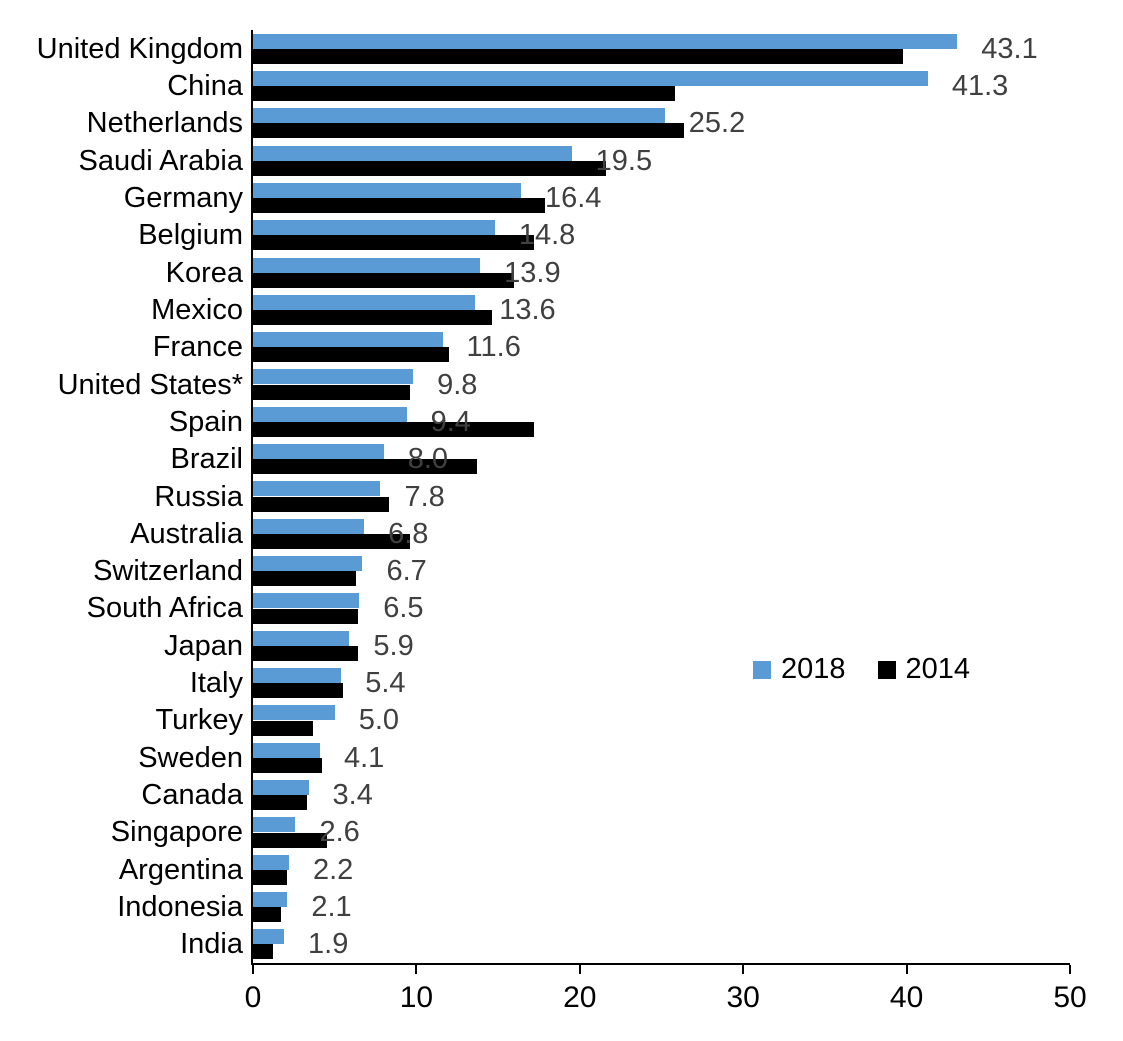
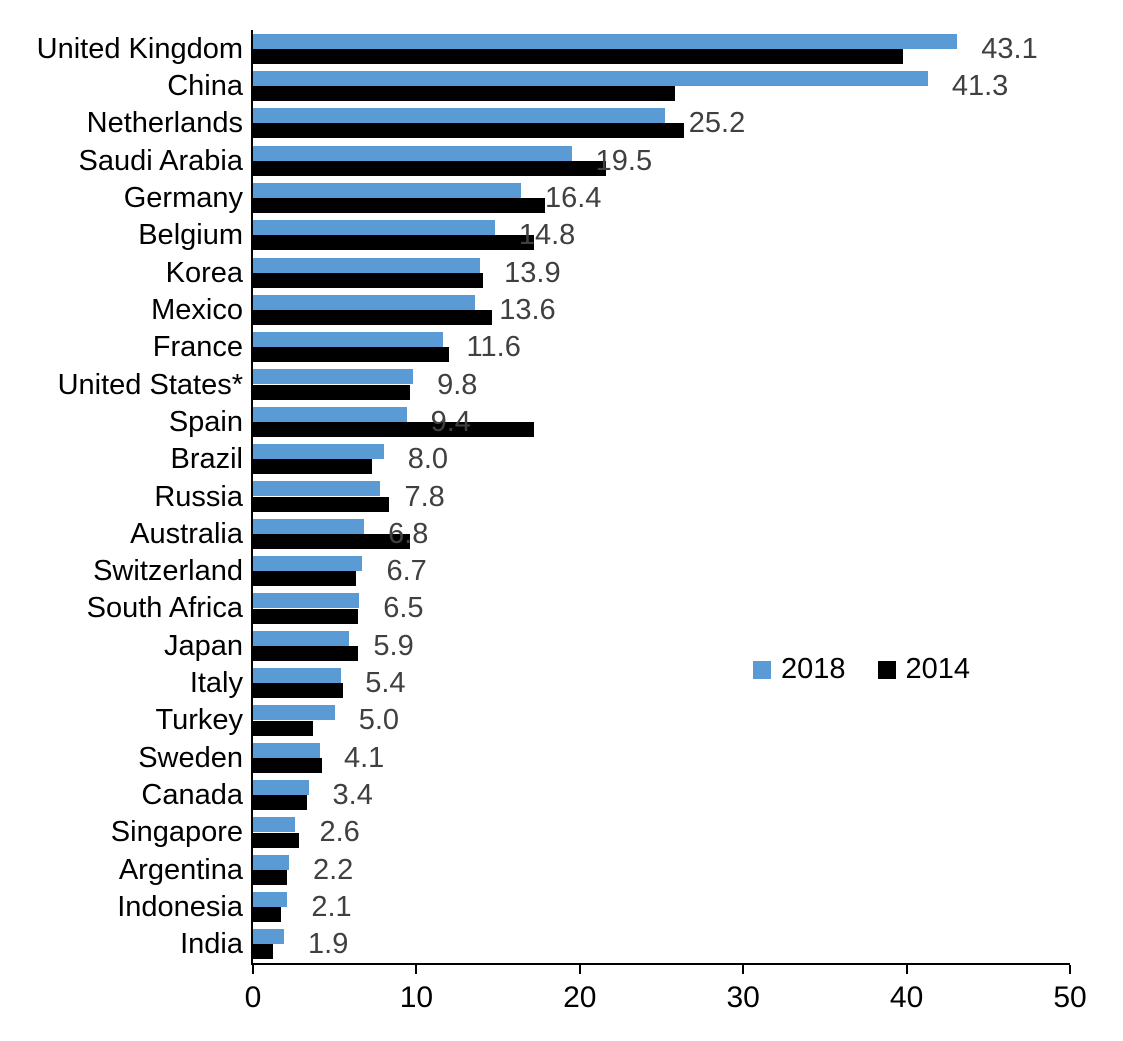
2014/Korea: 16.0 -> 14.1
2014/Brazil: 13.7 -> 7.3
2014/Singapore: 4.5 -> 2.8
